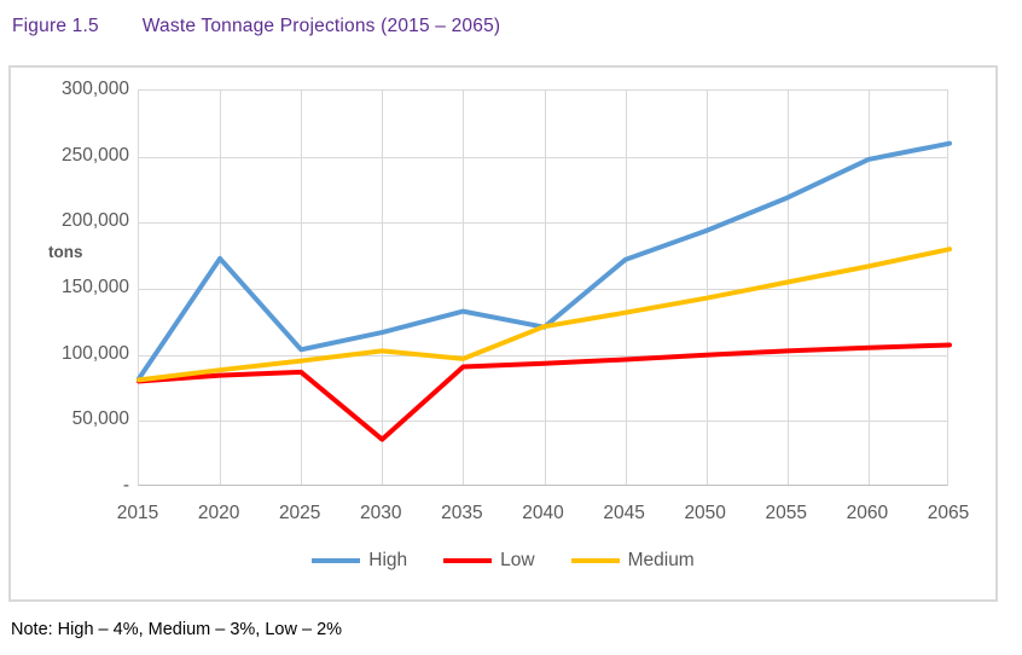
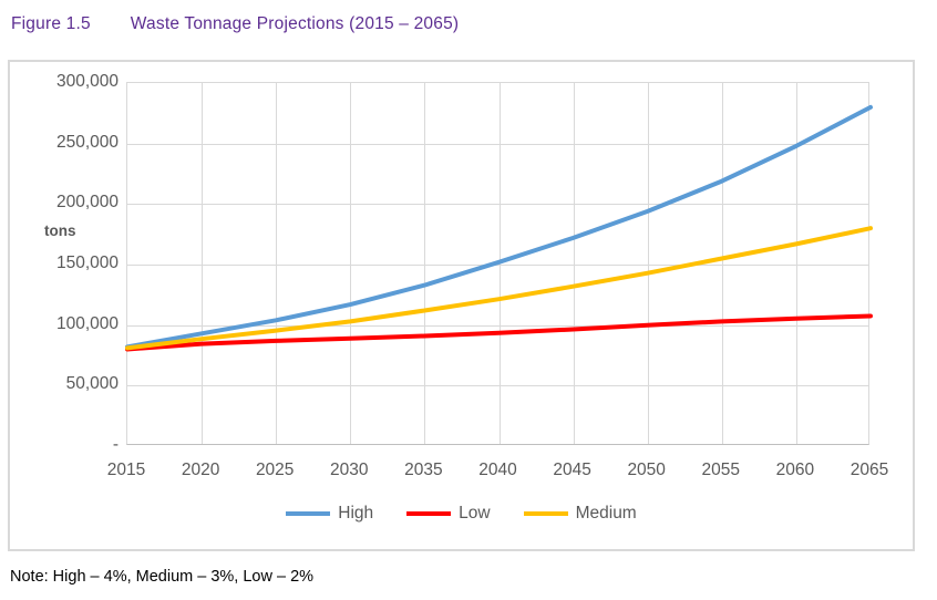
High/2020: 173000 -> 93000
Low/2030: 36000 -> 89000
Medium/2035: 97000 -> 112000
High/2040: 121000 -> 152000
High/2065: 260000 -> 280000
